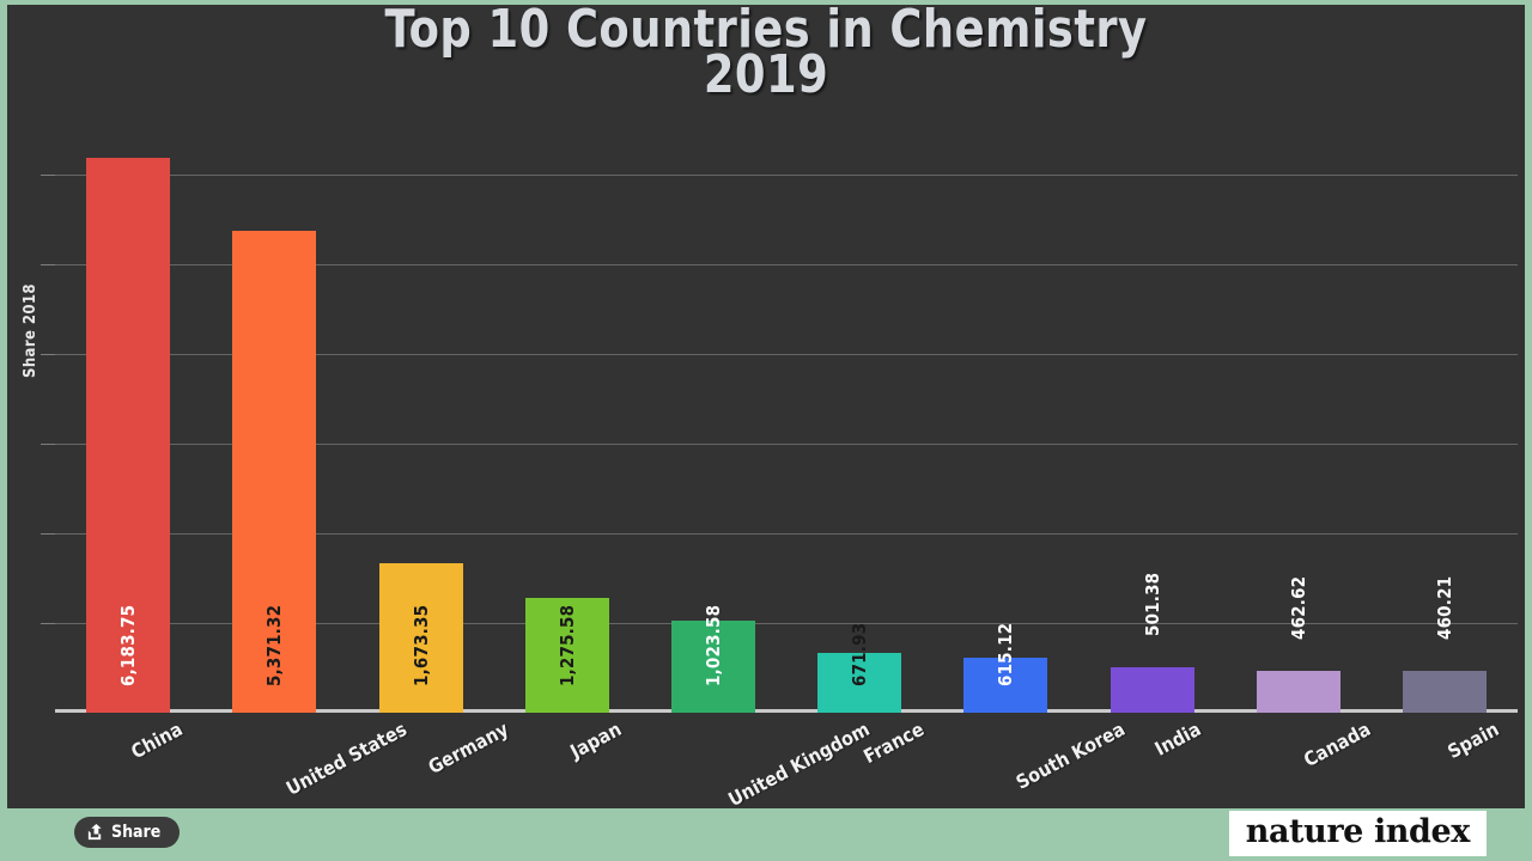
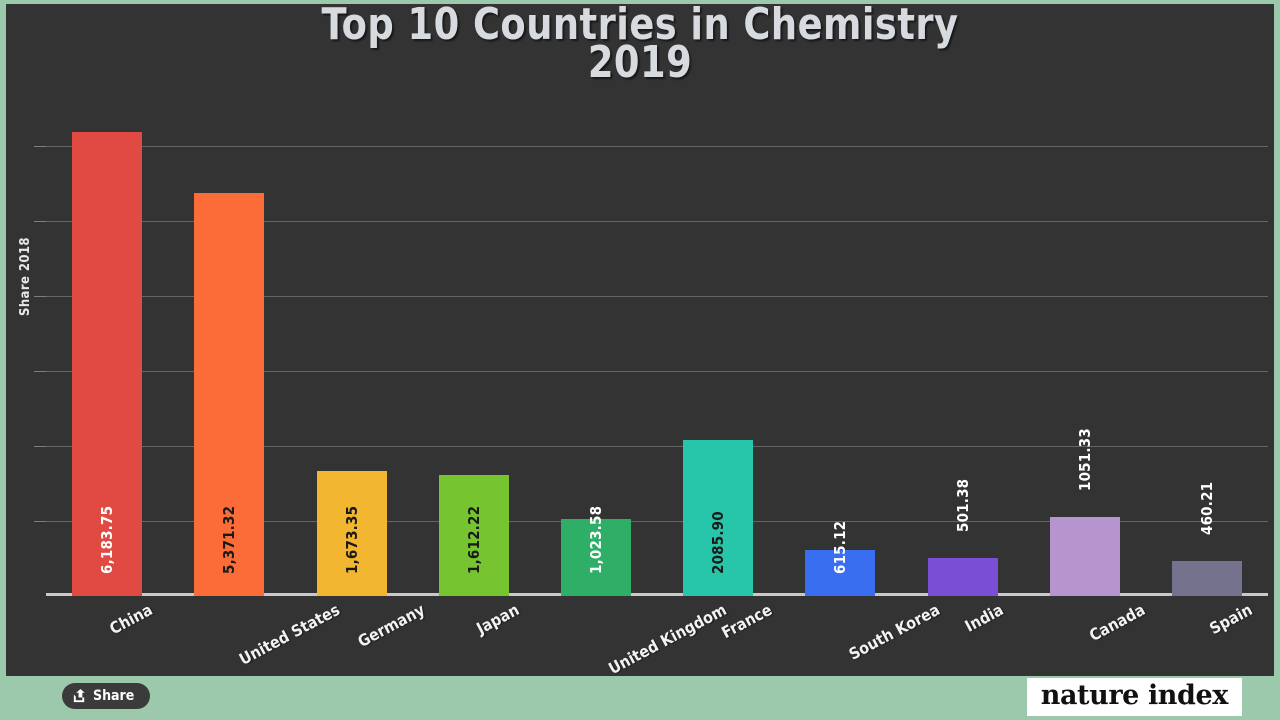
Japan: 1,275.58 -> 1,612.22
France: 671.93 -> 2085.90
Canada: 462.62 -> 1051.33
